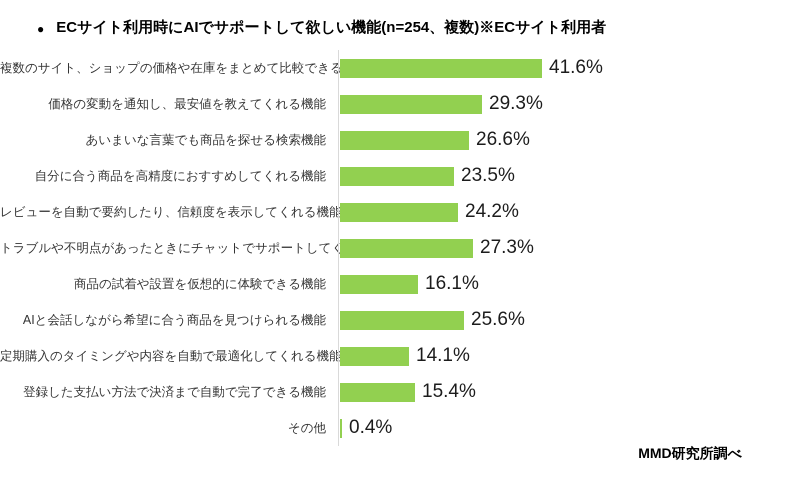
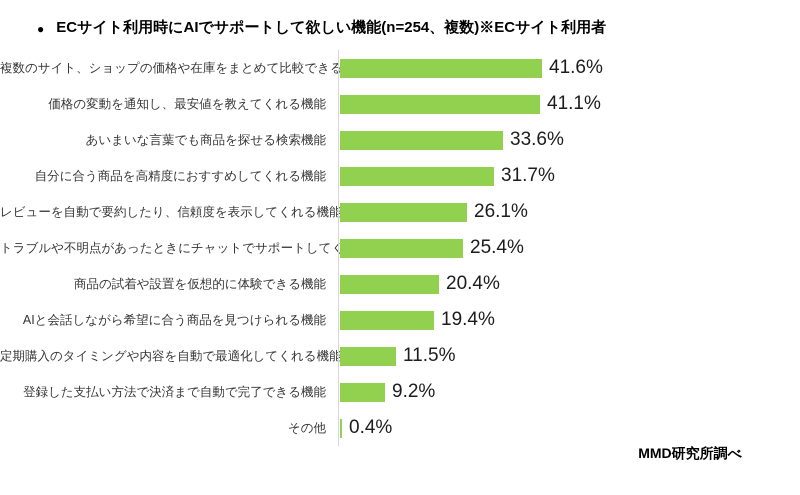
価格の変動を通知し、最安値を教えてくれる機能: 29.3% -> 41.1%
あいまいな言葉でも商品を探せる検索機能: 26.6% -> 33.6%
自分に合う商品を高精度におすすめしてくれる機能: 23.5% -> 31.7%
レビューを自動で要約したり、信頼度を表示してくれる機能: 24.2% -> 26.1%
トラブルや不明点があったときにチャットでサポートしてくれる機能: 27.3% -> 25.4%
商品の試着や設置を仮想的に体験できる機能: 16.1% -> 20.4%
AIと会話しながら希望に合う商品を見つけられる機能: 25.6% -> 19.4%
定期購入のタイミングや内容を自動で最適化してくれる機能: 14.1% -> 11.5%
登録した支払い方法で決済まで自動で完了できる機能: 15.4% -> 9.2%
